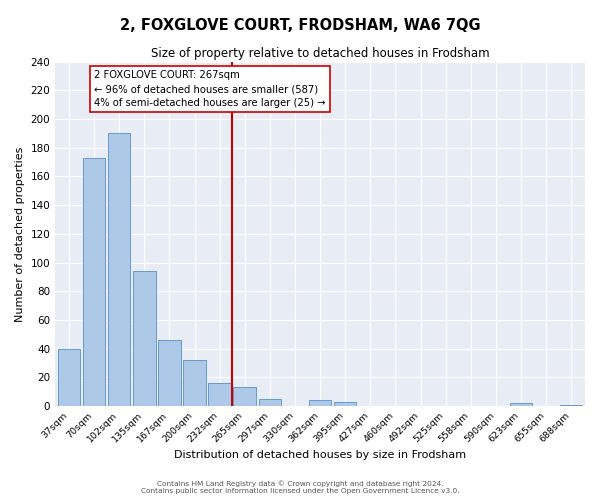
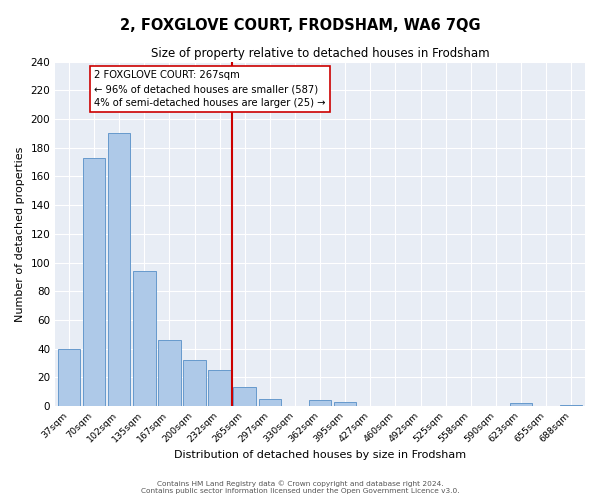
232sqm: 16 -> 25
